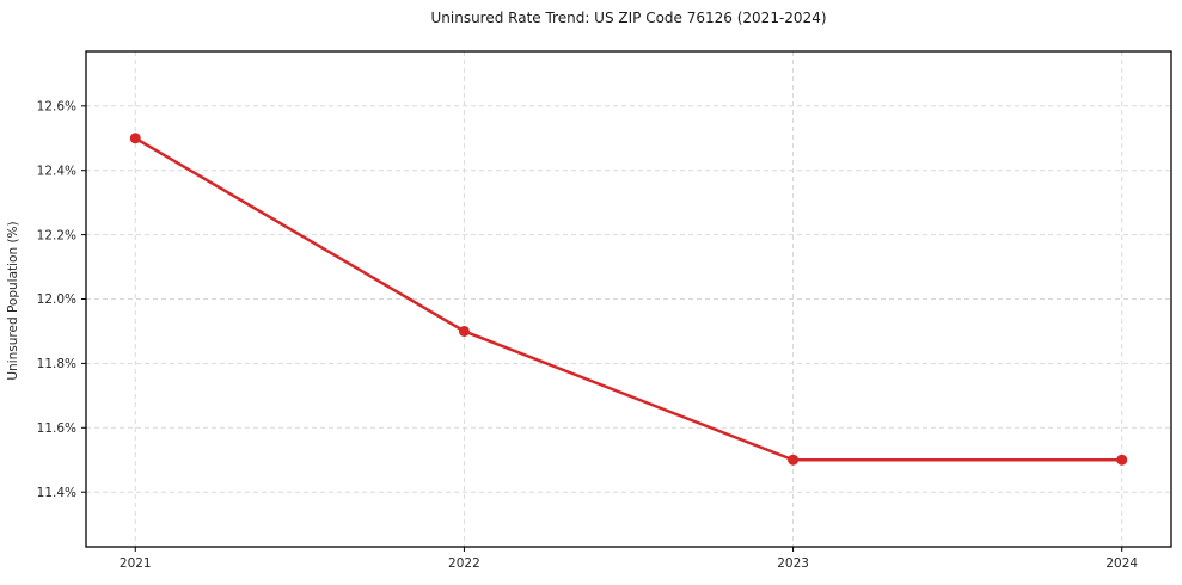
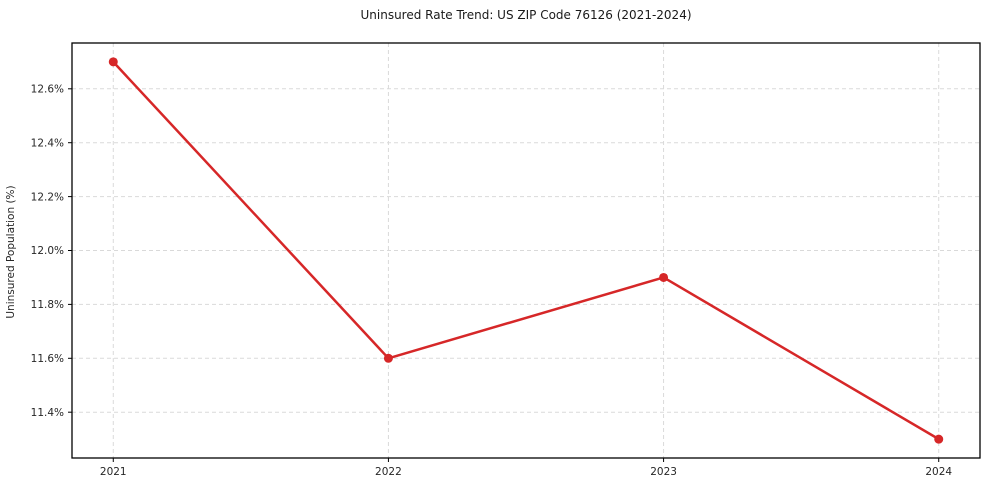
2021: 12.5% -> 12.7%
2022: 11.9% -> 11.6%
2023: 11.5% -> 11.9%
2024: 11.5% -> 11.3%
